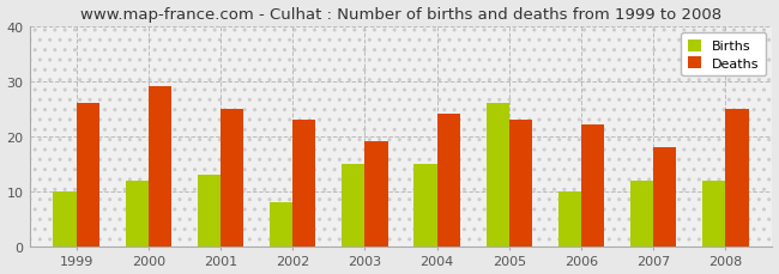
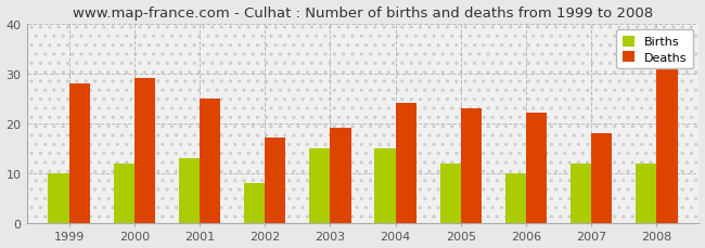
Deaths/1999: 26 -> 28
Deaths/2002: 23 -> 17
Births/2005: 26 -> 12
Deaths/2008: 25 -> 31
